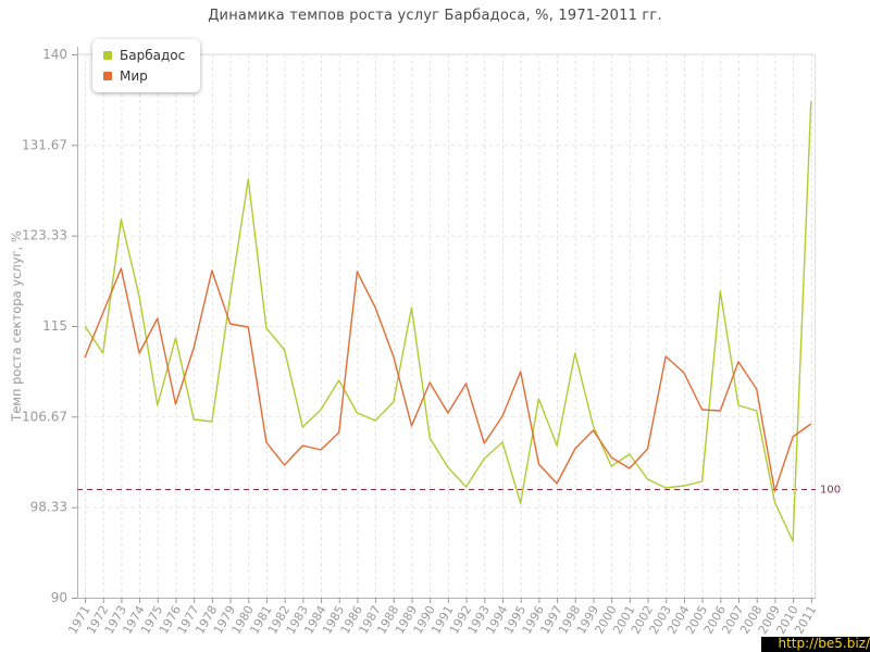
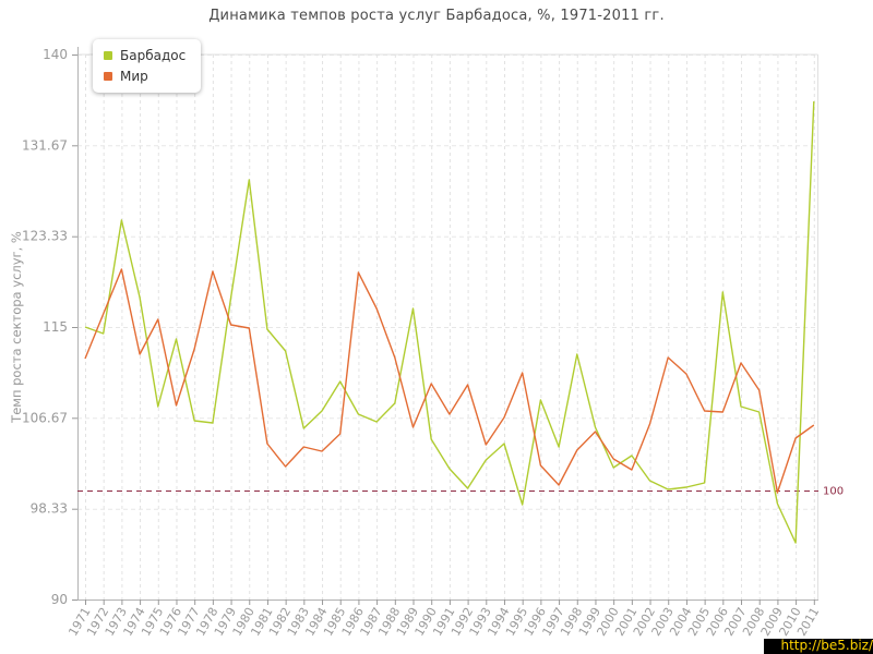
Барбадос/1972: 112.5 -> 114.4
Мир/2002: 103.7 -> 106.1
